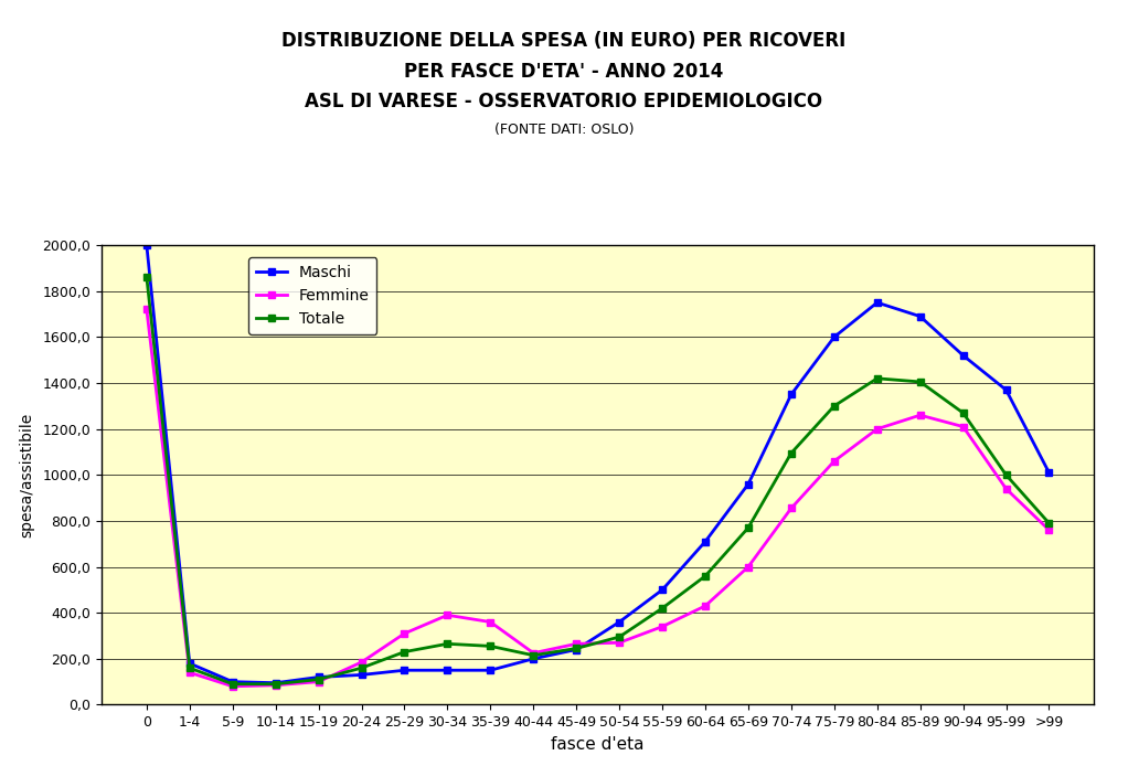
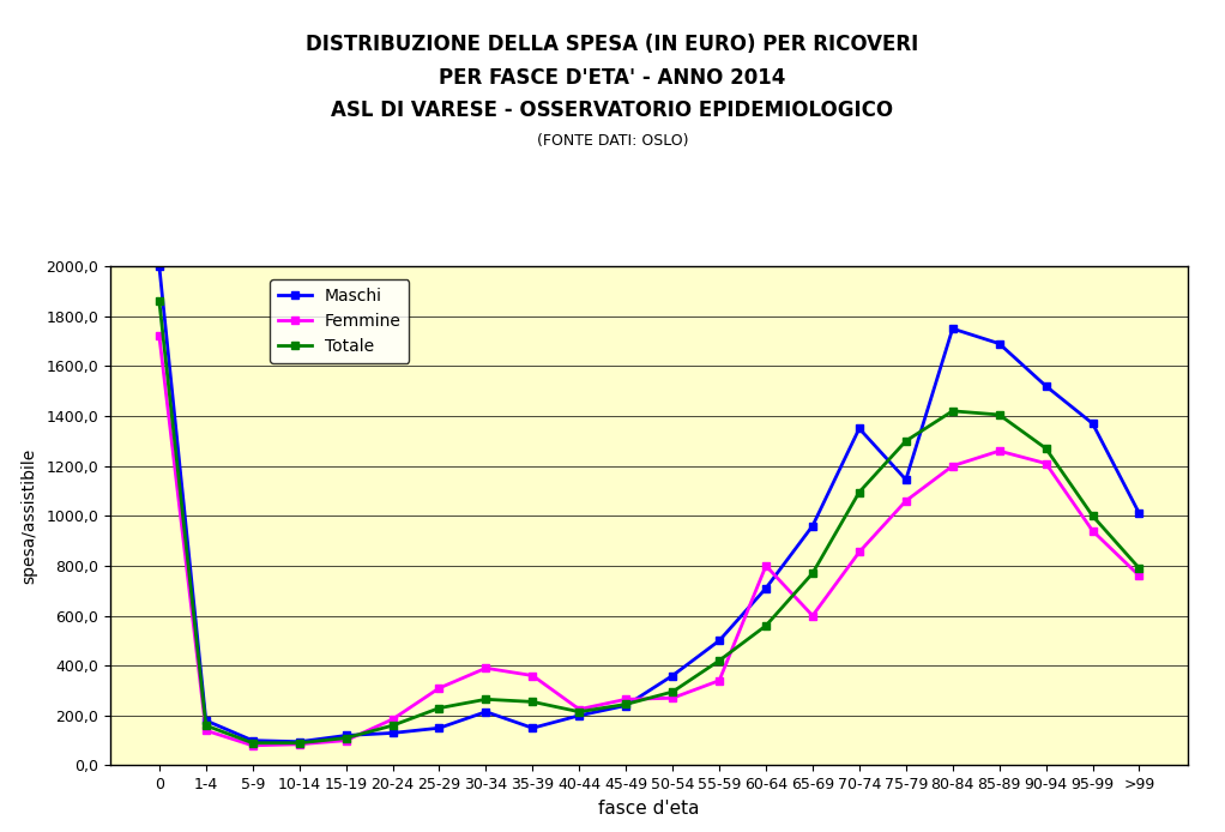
Maschi/30-34: 150 -> 215
Femmine/60-64: 430 -> 800
Maschi/75-79: 1600 -> 1145
